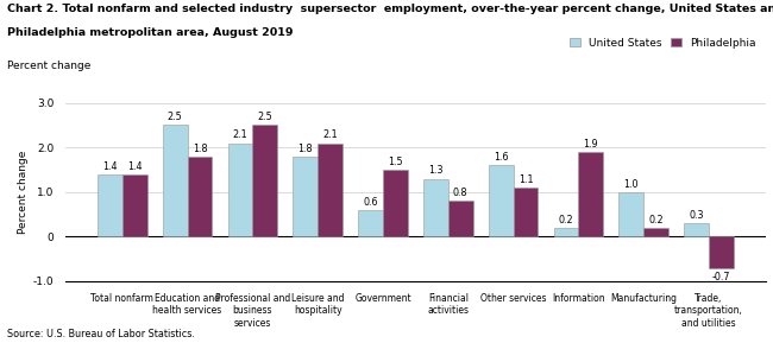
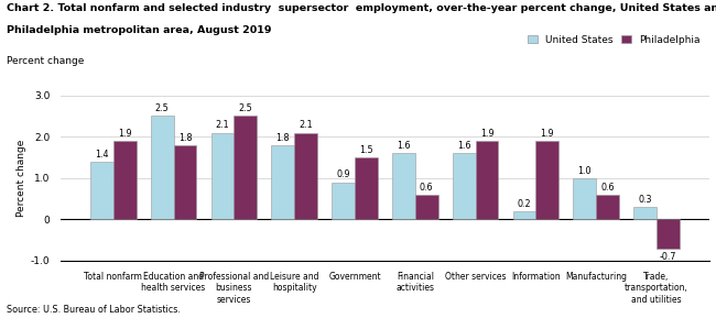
Philadelphia/Total nonfarm: 1.4 -> 1.9
United States/Government: 0.6 -> 0.9
United States/Financial activities: 1.3 -> 1.6
Philadelphia/Financial activities: 0.8 -> 0.6
Philadelphia/Other services: 1.1 -> 1.9
Philadelphia/Manufacturing: 0.2 -> 0.6
